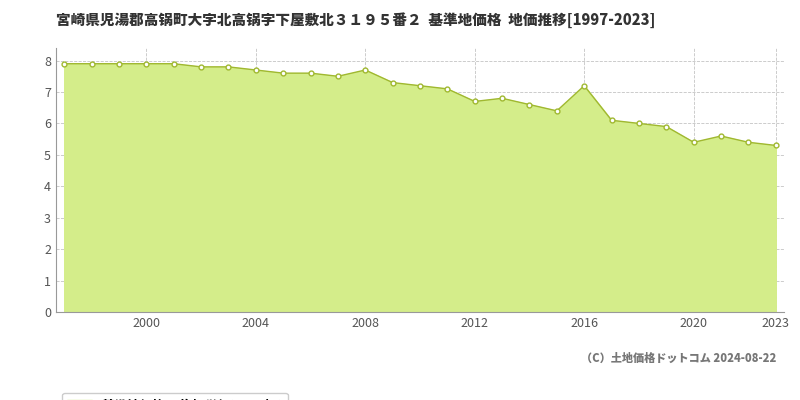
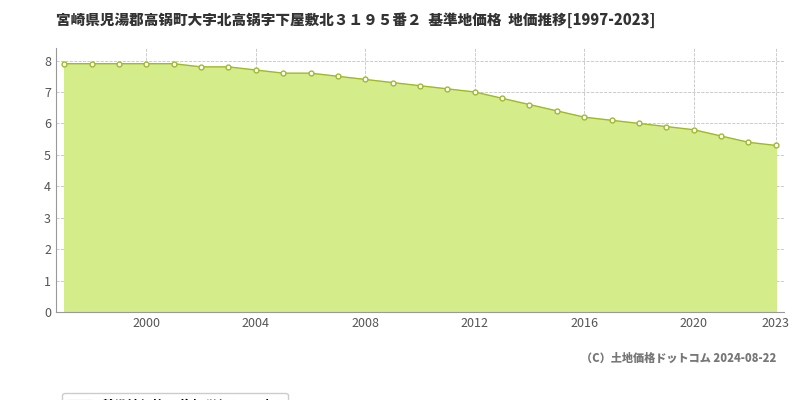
2008: 7.7 -> 7.4
2012: 6.7 -> 7.0
2016: 7.2 -> 6.2
2020: 5.4 -> 5.8
